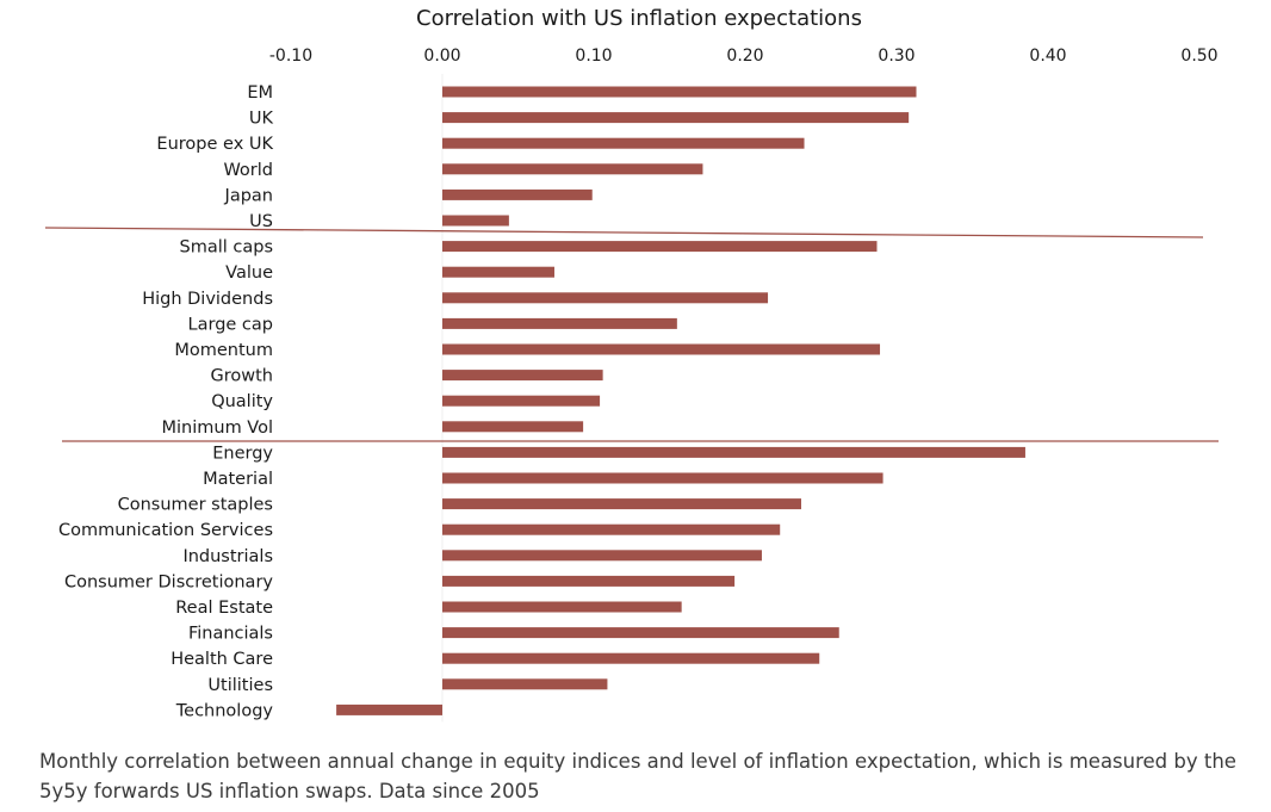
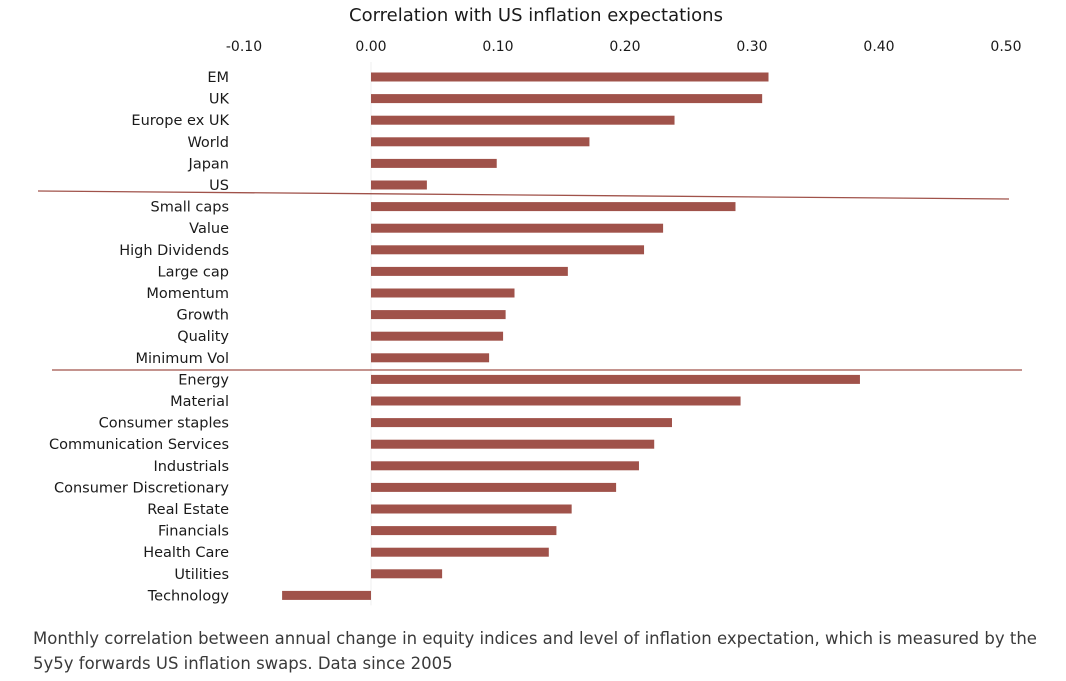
Value: 0.074 -> 0.230
Momentum: 0.289 -> 0.113
Financials: 0.262 -> 0.146
Health Care: 0.249 -> 0.140
Utilities: 0.109 -> 0.056
